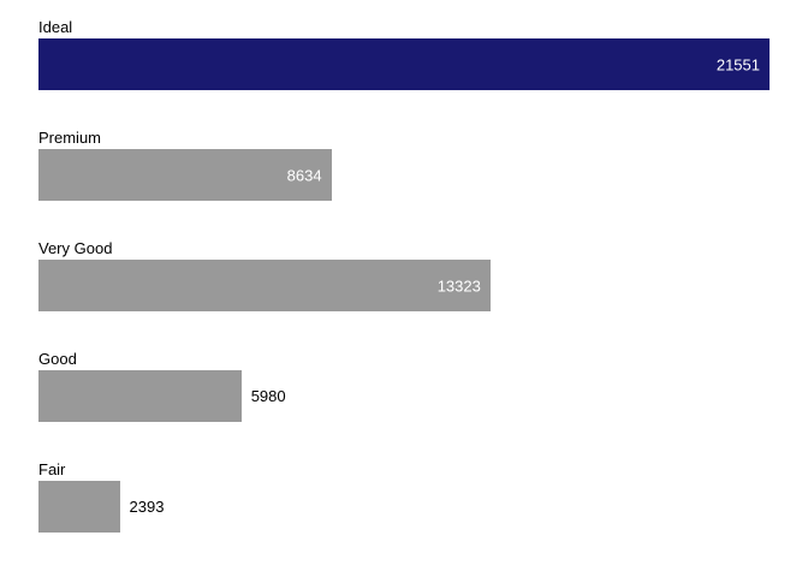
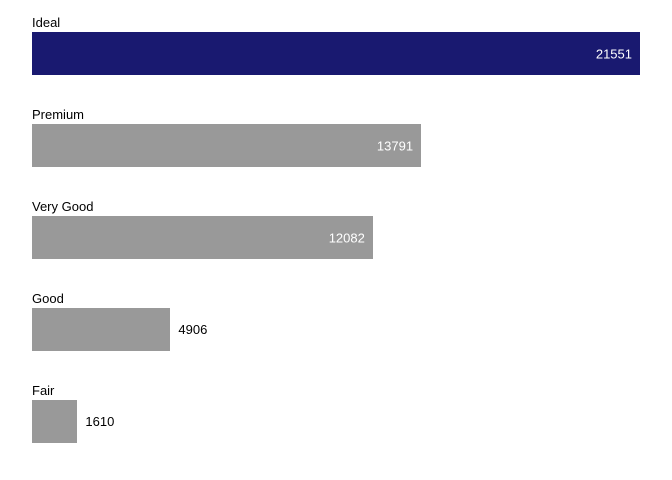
Premium: 8634 -> 13791
Very Good: 13323 -> 12082
Good: 5980 -> 4906
Fair: 2393 -> 1610
